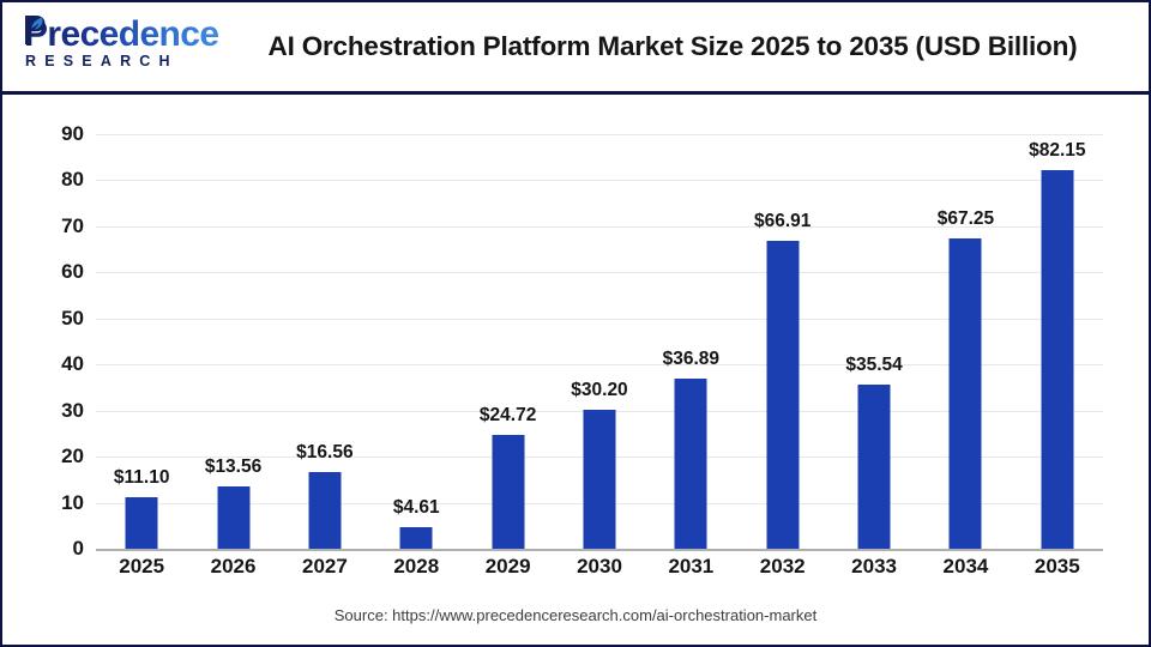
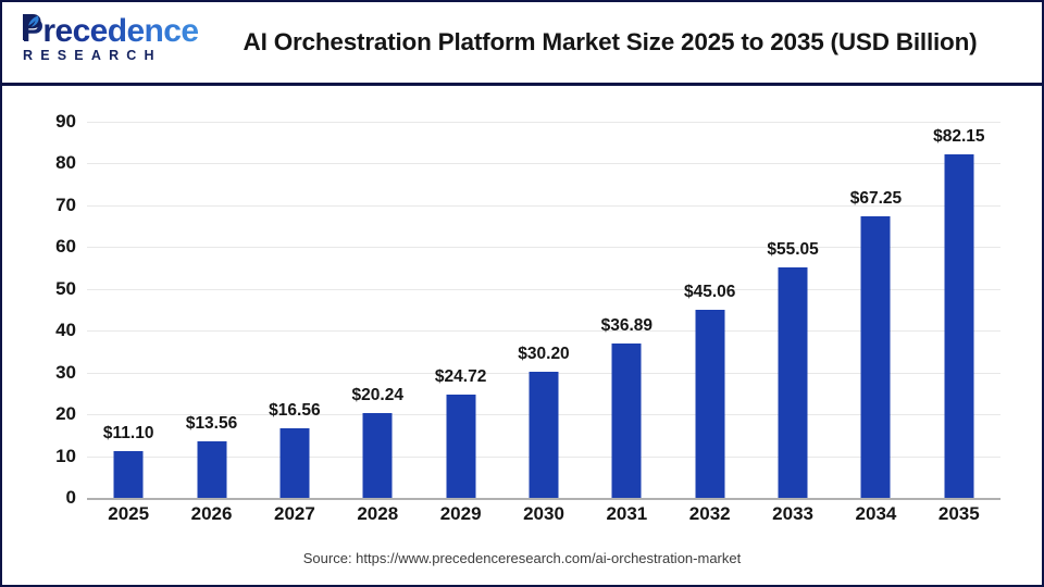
2028: $4.61 -> $20.24
2032: $66.91 -> $45.06
2033: $35.54 -> $55.05
